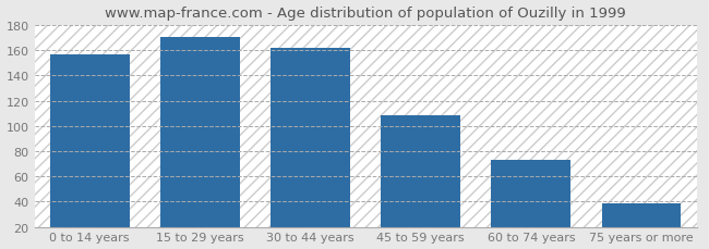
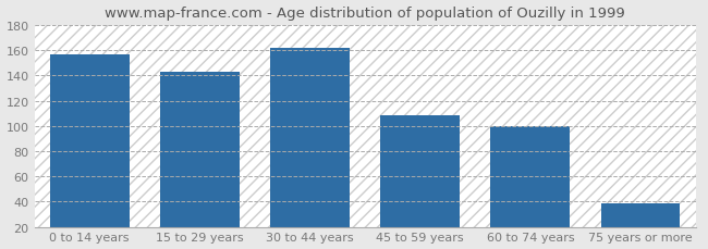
15 to 29 years: 170 -> 143
60 to 74 years: 73 -> 100
